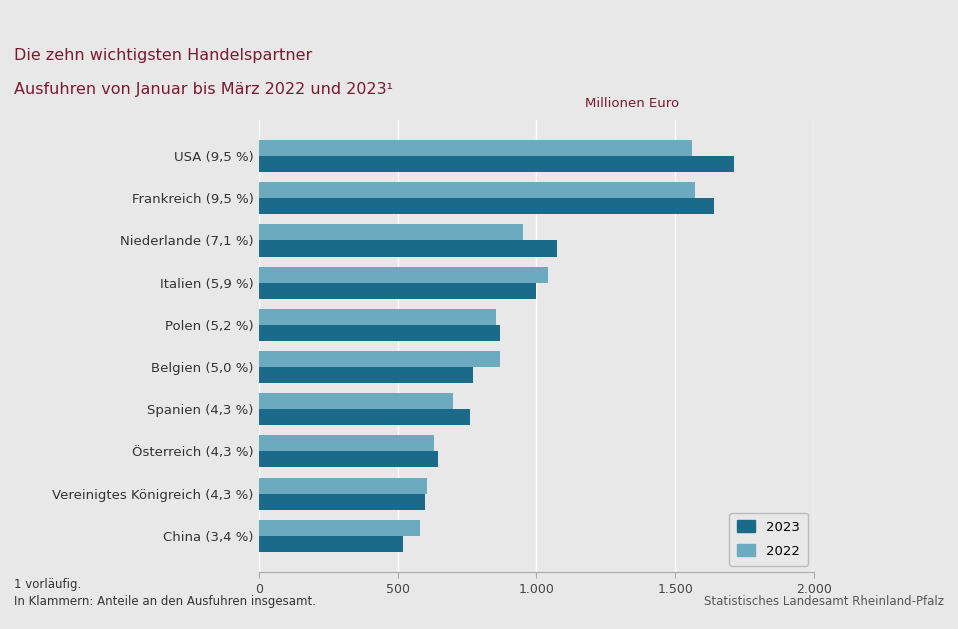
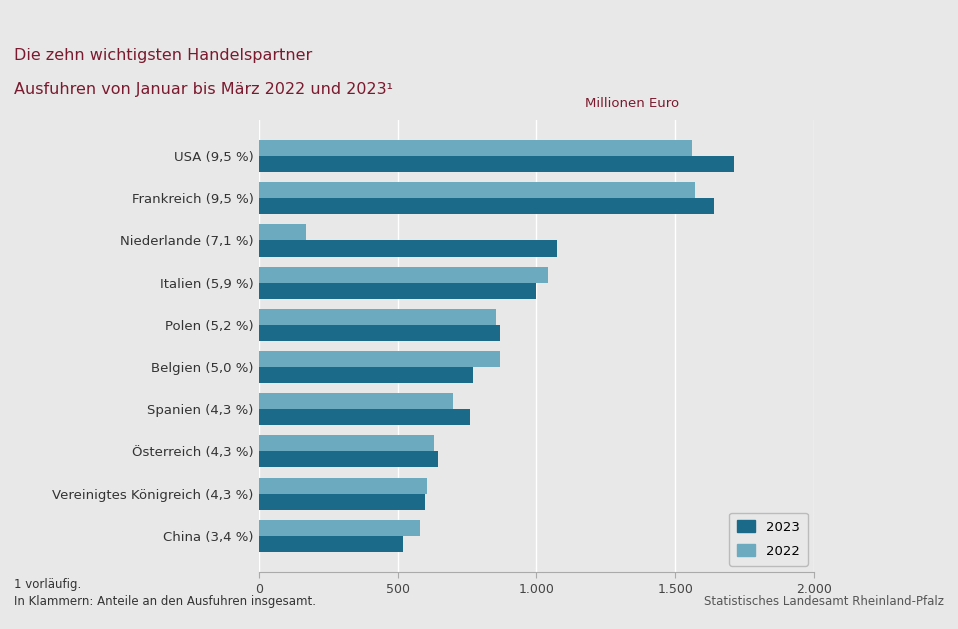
2022/Niederlande (7,1 %): 950 -> 170
